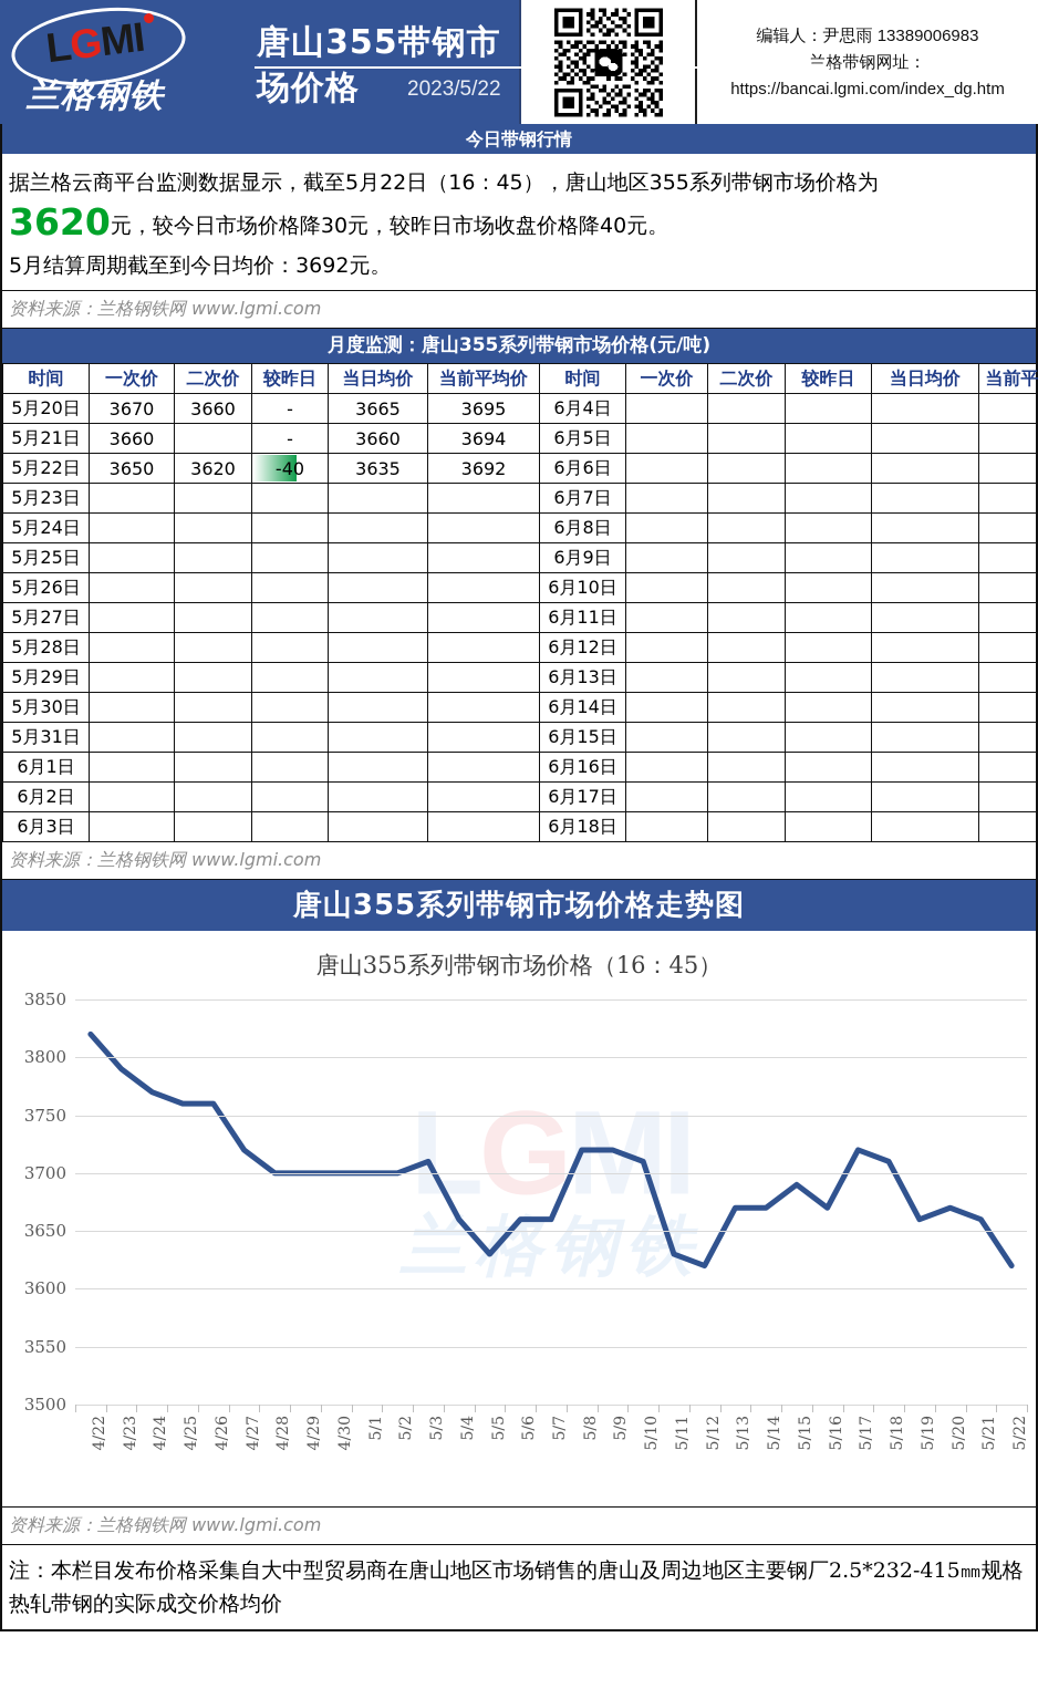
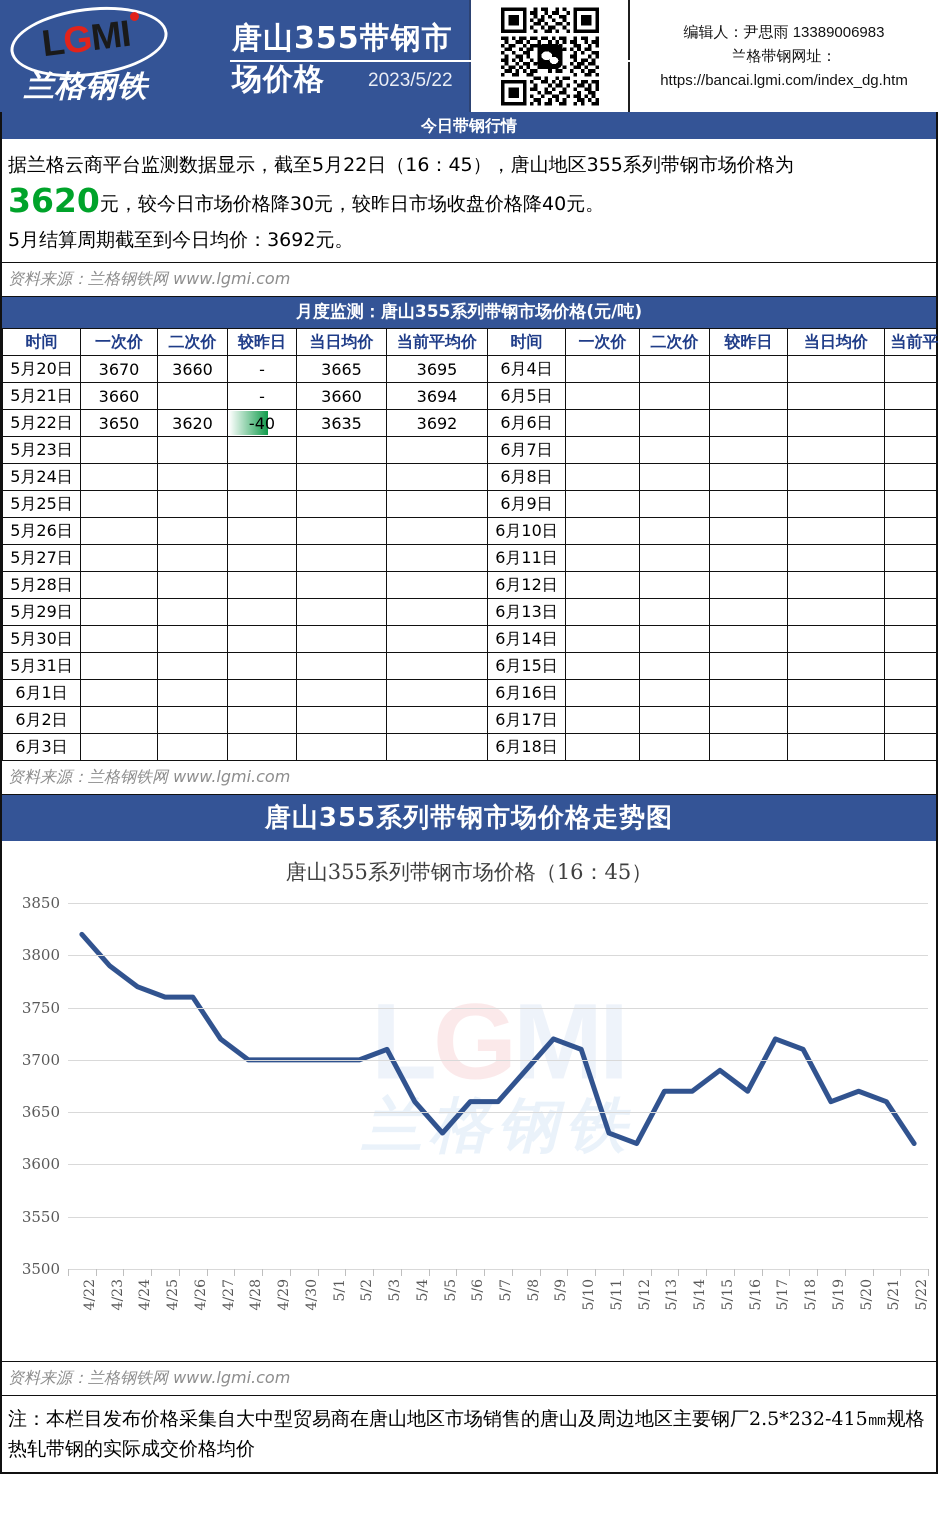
5/8: 3720 -> 3690
